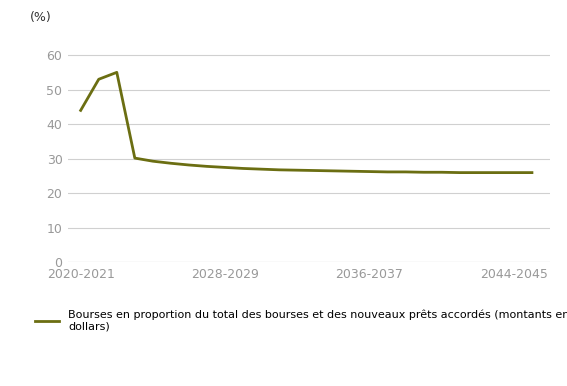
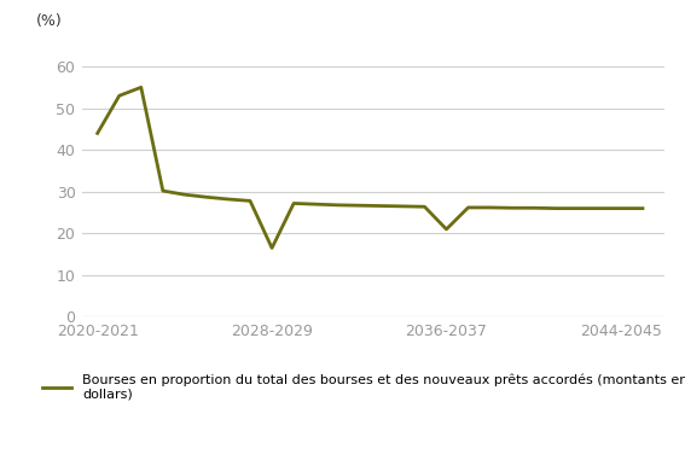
2028-2029: 27.5 -> 16.5
2036-2037: 26.3 -> 21.0
